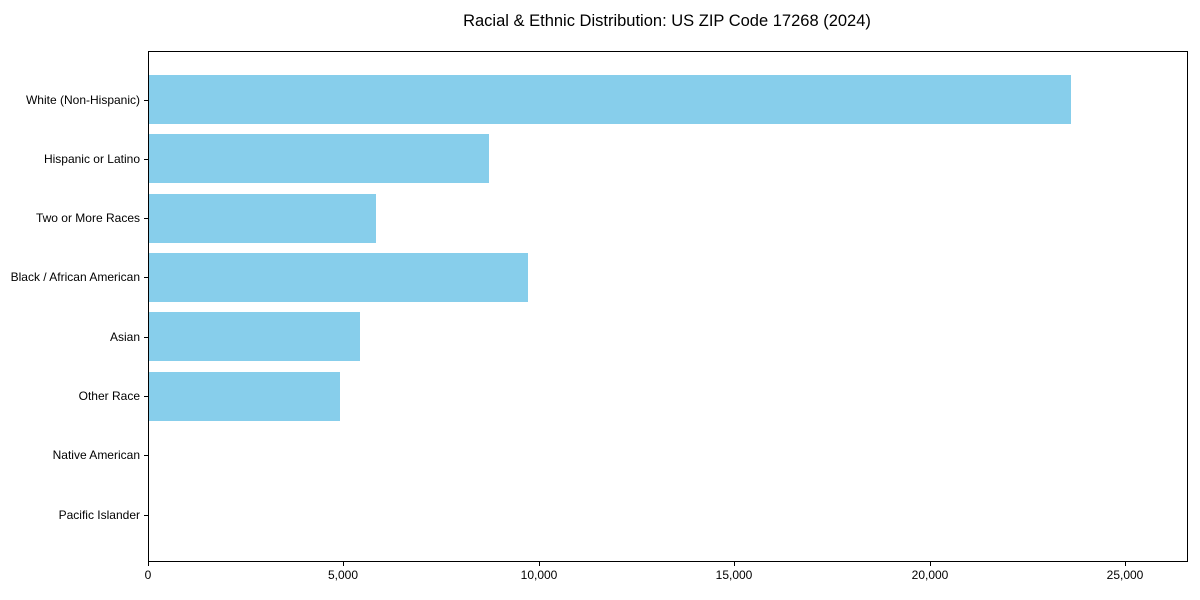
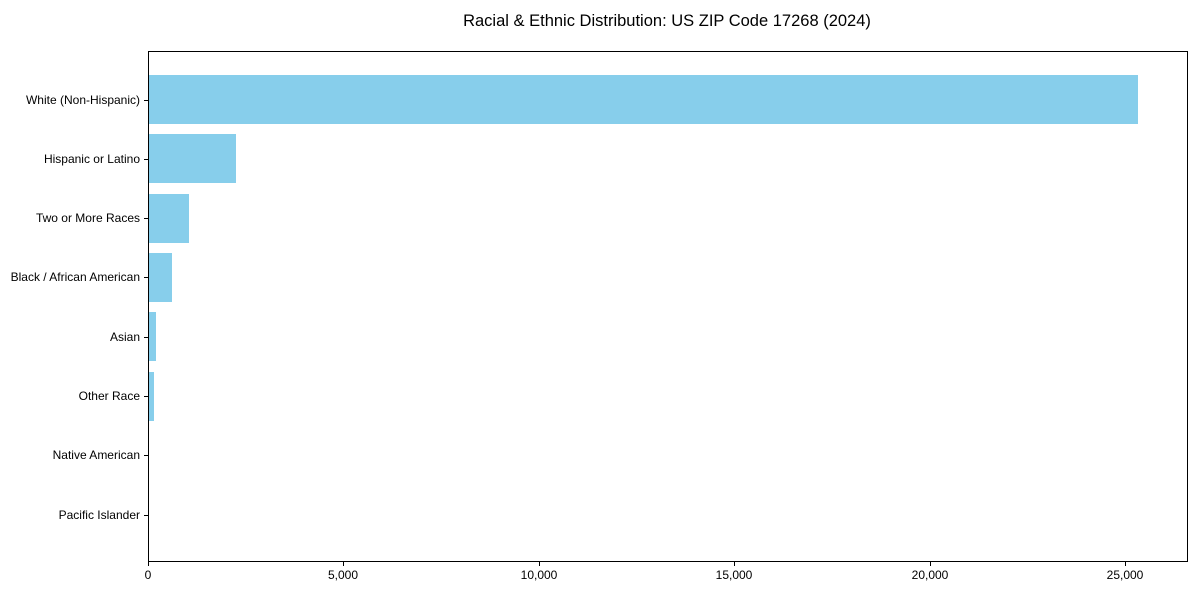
White (Non-Hispanic): 23600 -> 25300
Hispanic or Latino: 8700 -> 2200
Two or More Races: 5800 -> 1000
Black / African American: 9700 -> 600
Asian: 5400 -> 200
Other Race: 4900 -> 100
